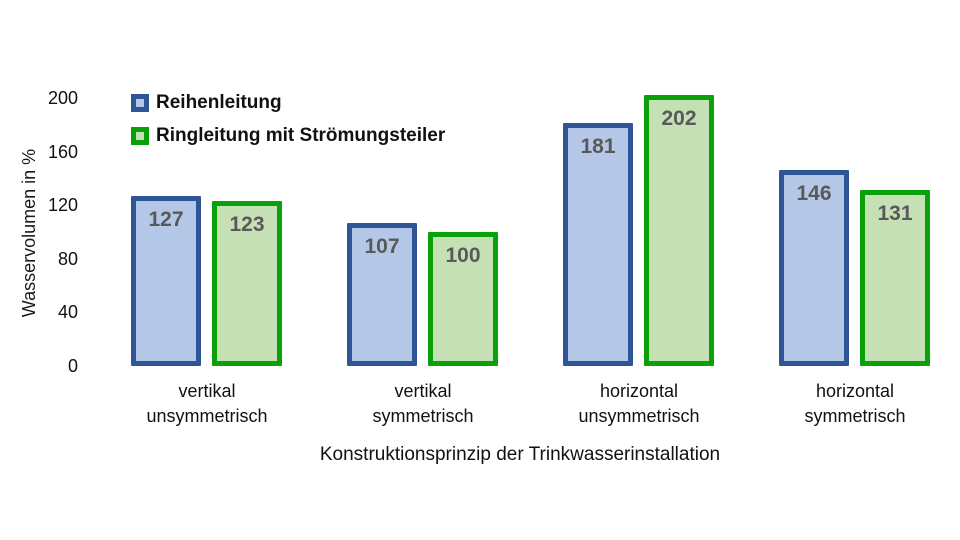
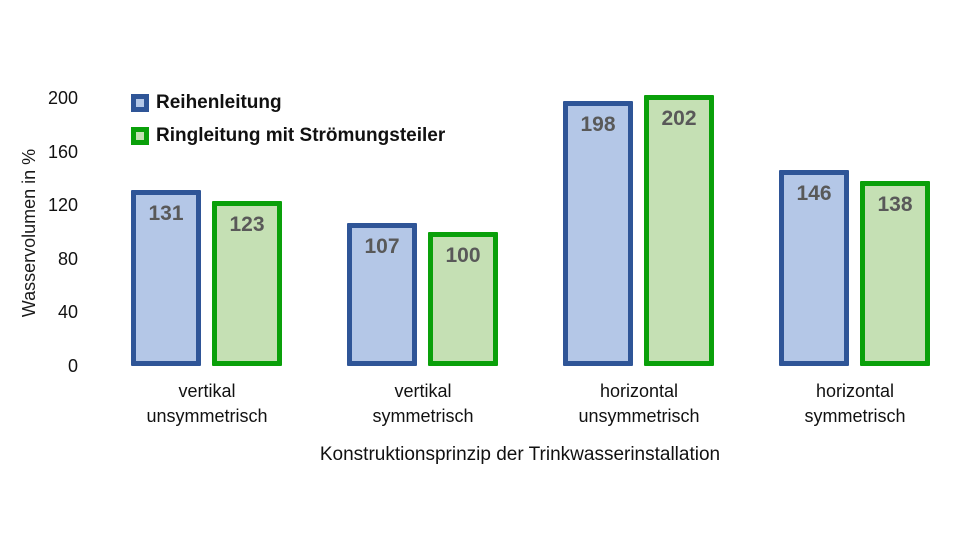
Reihenleitung/vertikal unsymmetrisch: 127 -> 131
Reihenleitung/horizontal unsymmetrisch: 181 -> 198
Ringleitung mit Strömungsteiler/horizontal symmetrisch: 131 -> 138
